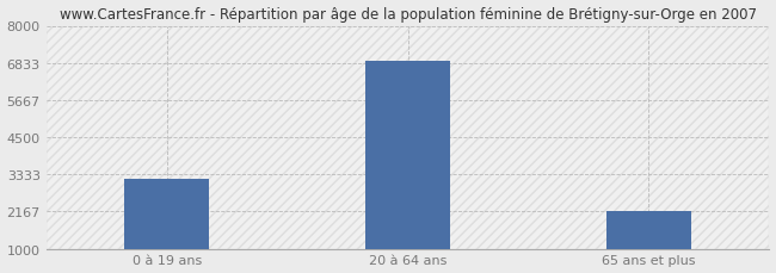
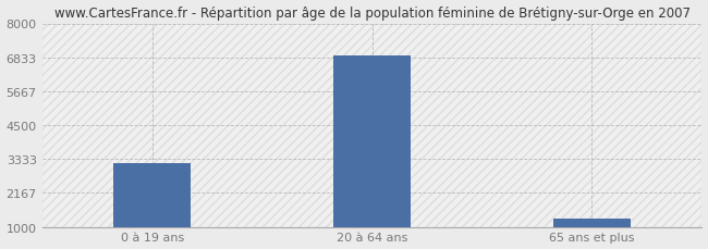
65 ans et plus: 2200 -> 1300
